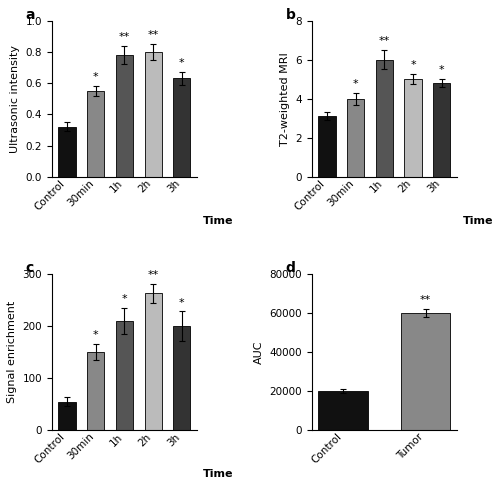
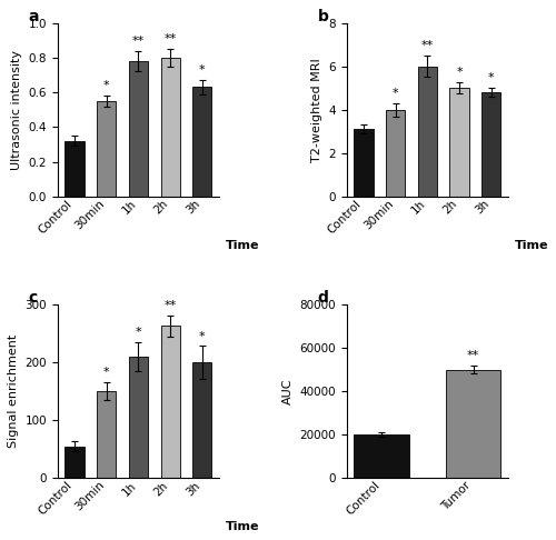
Tumor: 60000 -> 50000
